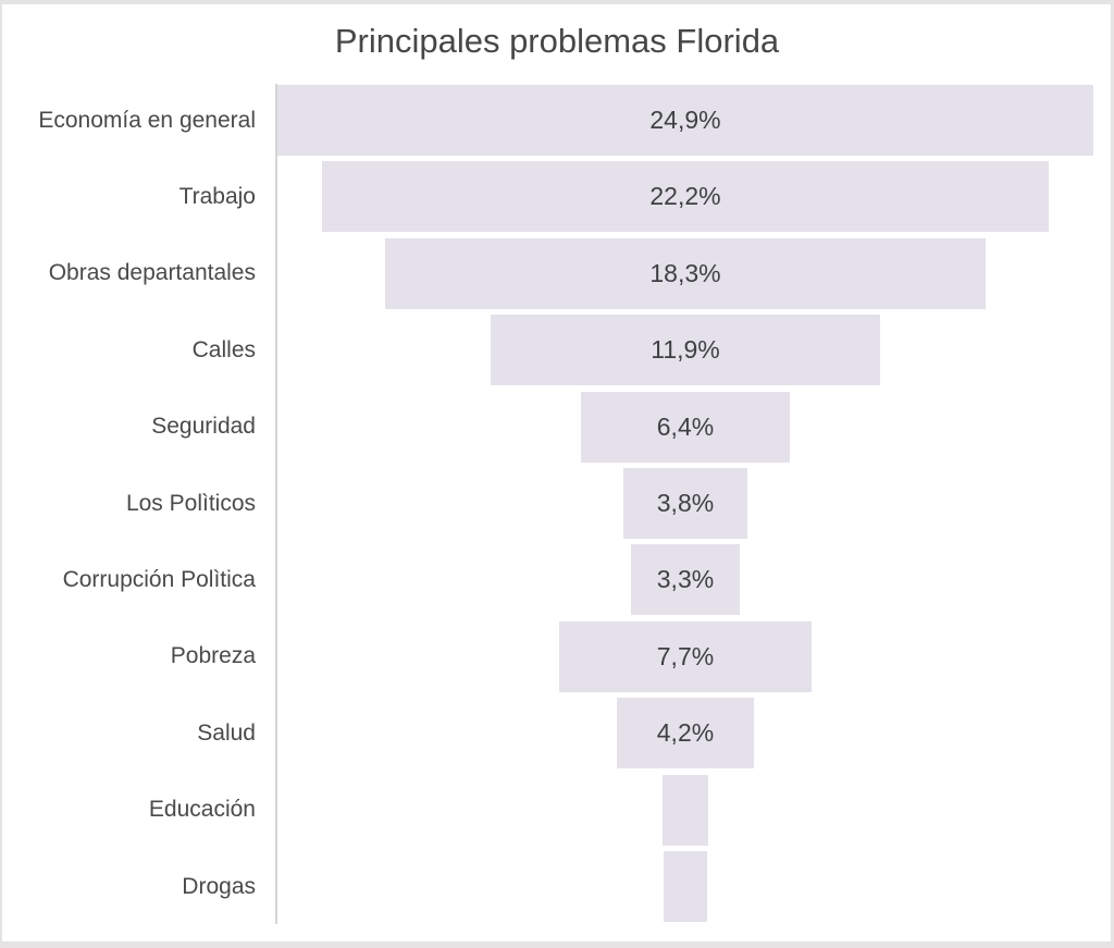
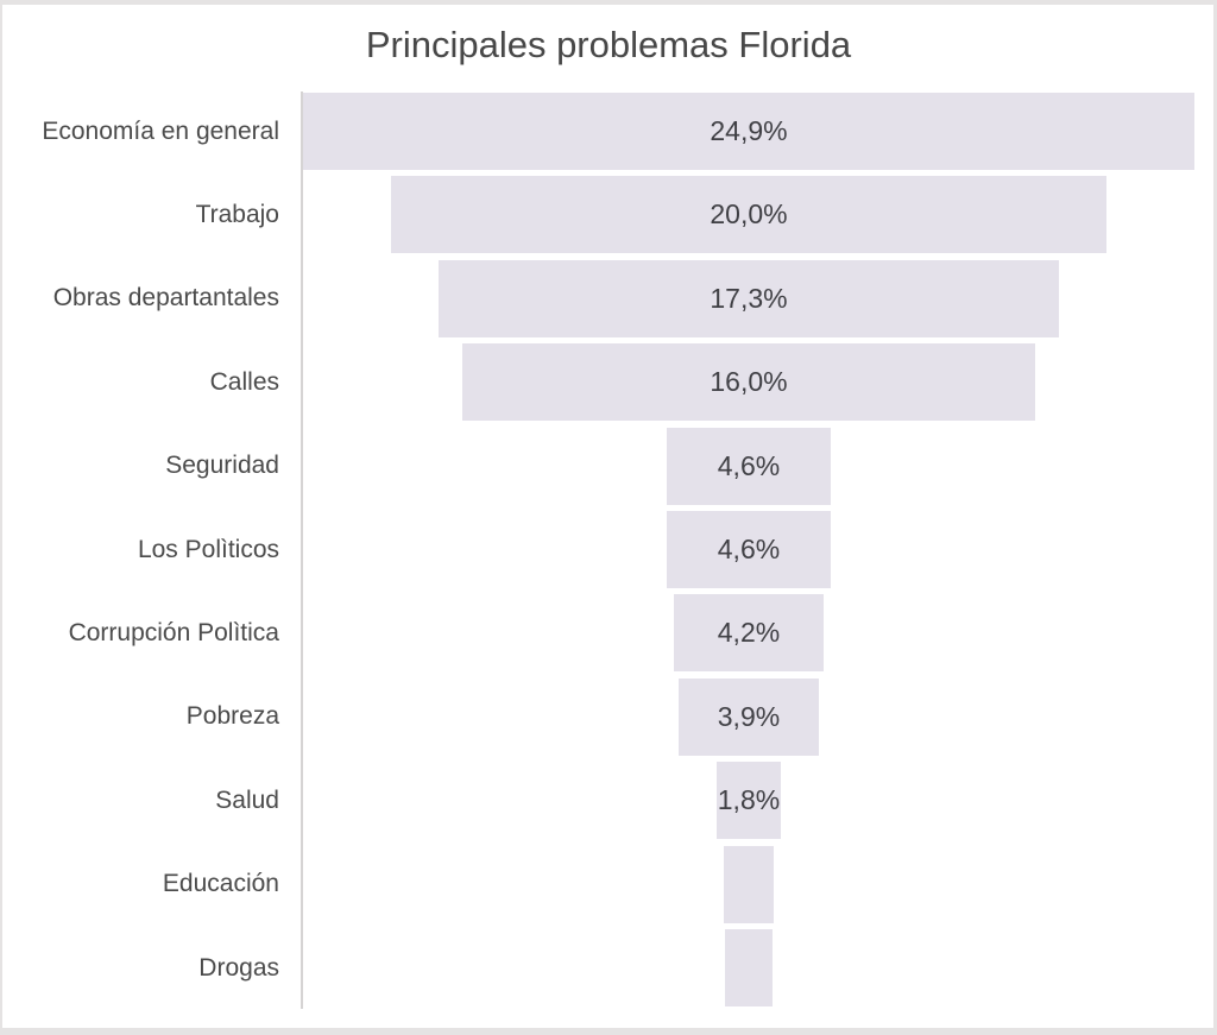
Trabajo: 22,2% -> 20,0%
Obras departantales: 18,3% -> 17,3%
Calles: 11,9% -> 16,0%
Seguridad: 6,4% -> 4,6%
Los Polìticos: 3,8% -> 4,6%
Corrupción Polìtica: 3,3% -> 4,2%
Pobreza: 7,7% -> 3,9%
Salud: 4,2% -> 1,8%
